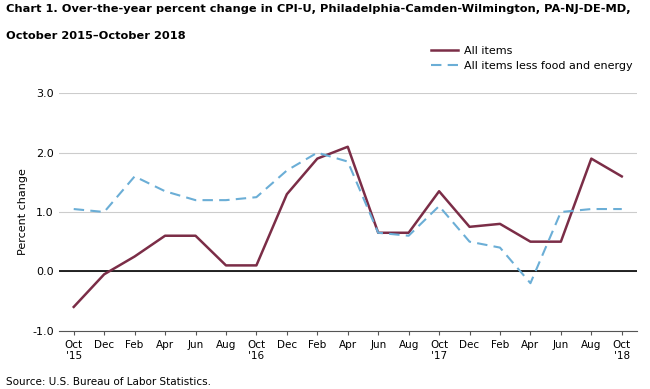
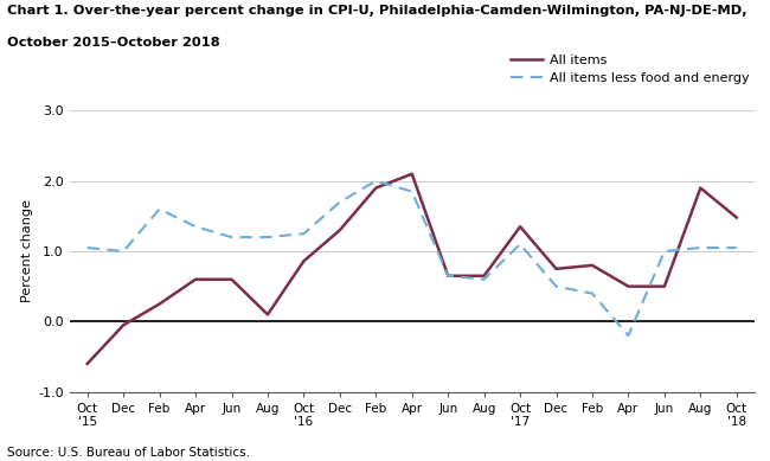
All items/Oct '16: 0.10 -> 0.86
All items/Oct '18: 1.60 -> 1.48
